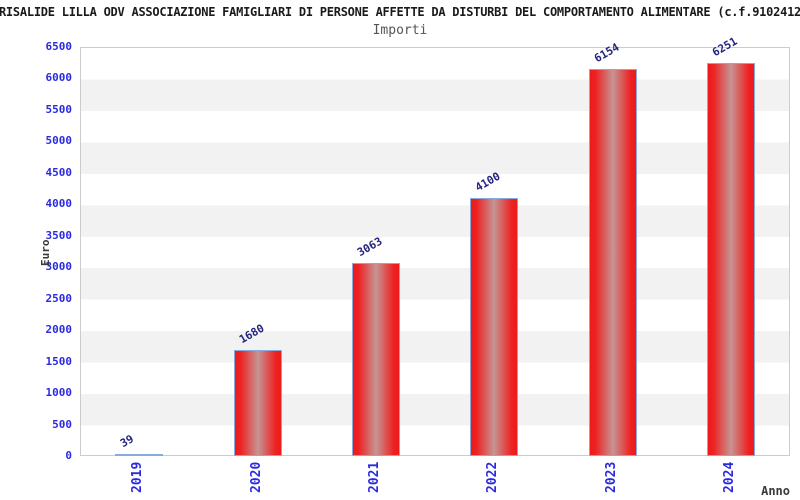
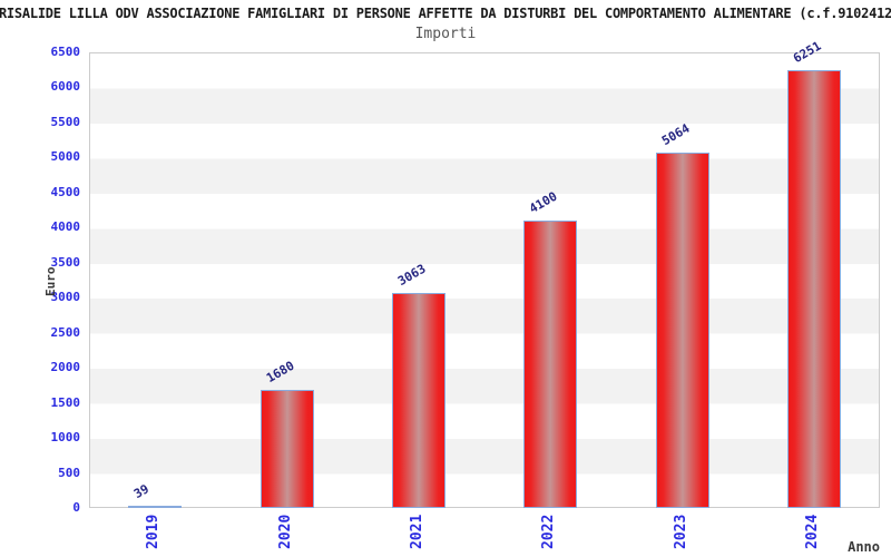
2023: 6154 -> 5064
